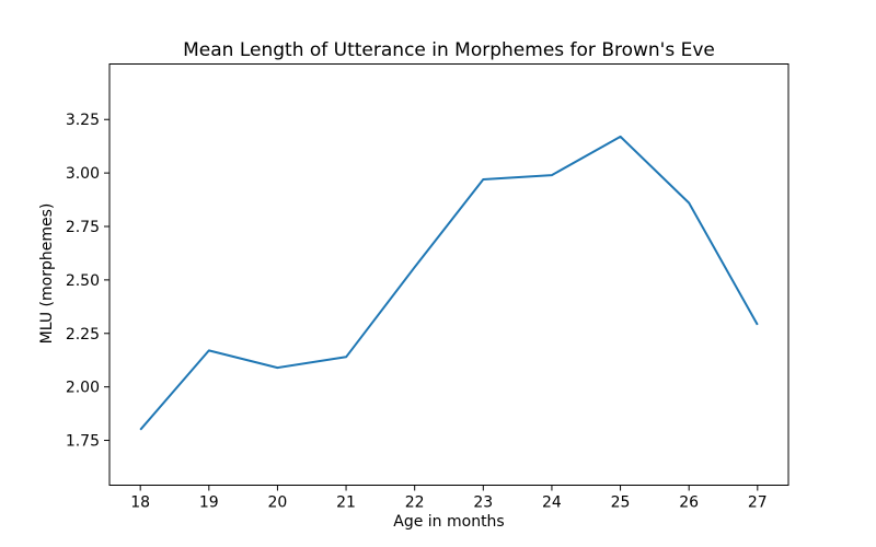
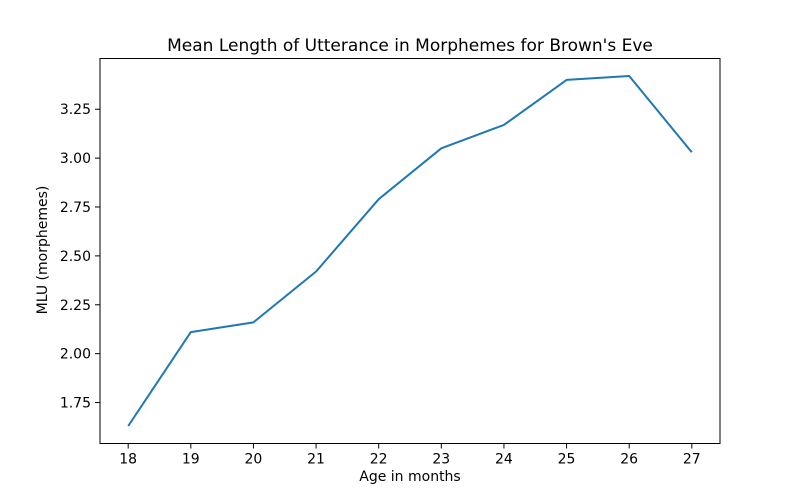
18: 1.80 -> 1.63
19: 2.17 -> 2.11
20: 2.09 -> 2.16
21: 2.14 -> 2.42
22: 2.56 -> 2.79
23: 2.97 -> 3.05
24: 2.99 -> 3.17
25: 3.17 -> 3.40
26: 2.86 -> 3.42
27: 2.29 -> 3.03
